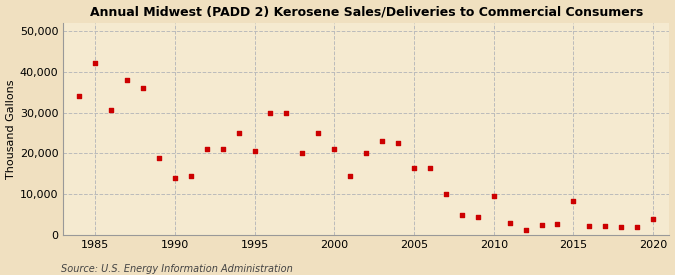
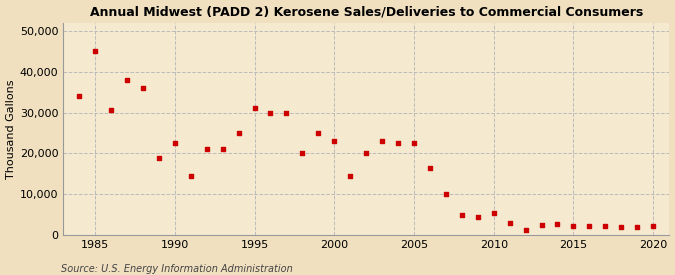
1985: 42,000 -> 45,000
1990: 14,000 -> 22,500
1995: 20,500 -> 31,000
2000: 21,000 -> 23,000
2005: 16,500 -> 22,500
2010: 9,500 -> 5,500
2015: 8,500 -> 2,200
2020: 4,000 -> 2,200
